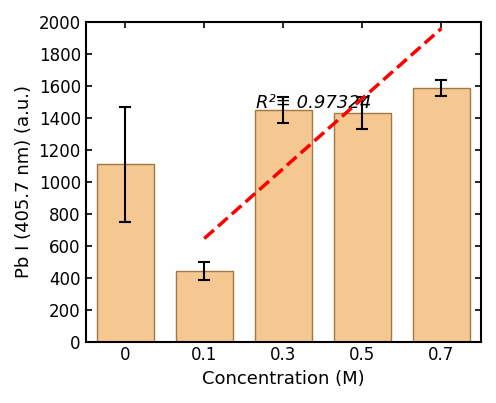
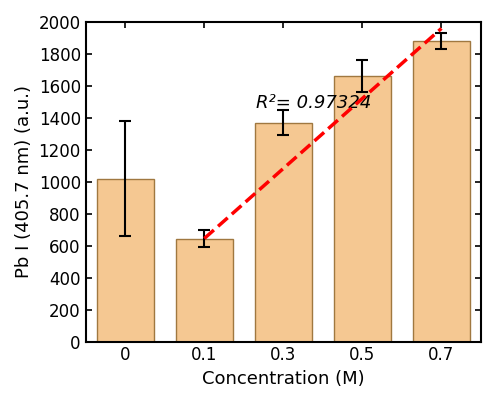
0: 1110 -> 1020
0.1: 440 -> 640
0.3: 1450 -> 1370
0.5: 1430 -> 1660
0.7: 1590 -> 1880
